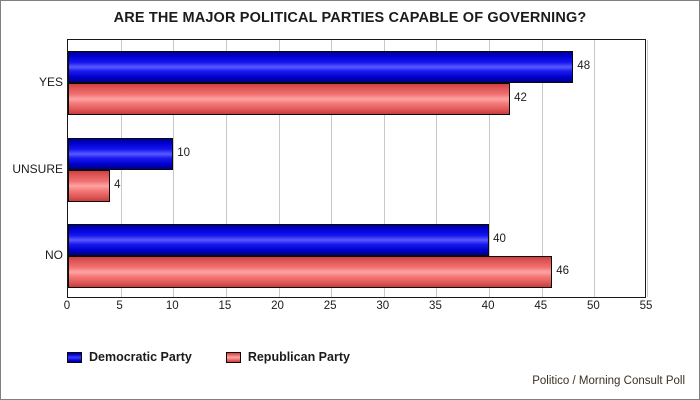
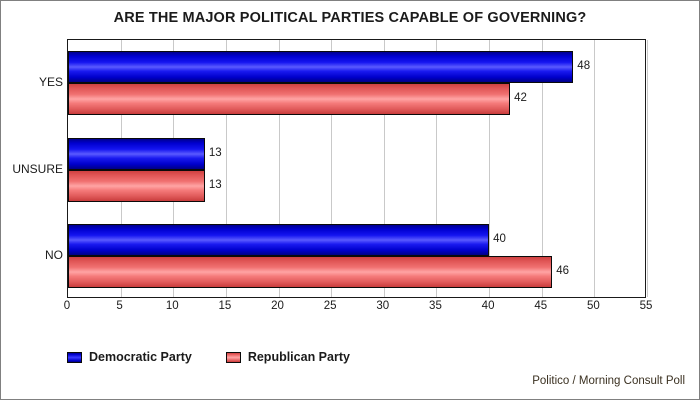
Democratic Party/UNSURE: 10 -> 13
Republican Party/UNSURE: 4 -> 13
